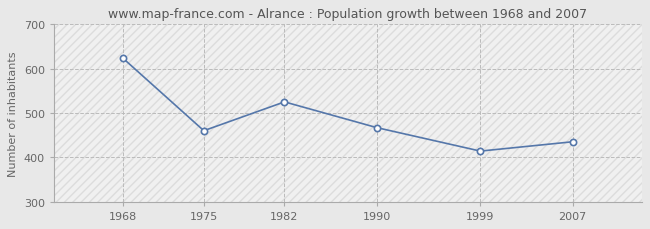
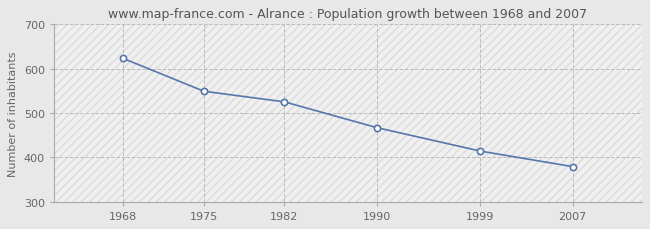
1975: 460 -> 549
2007: 435 -> 379
